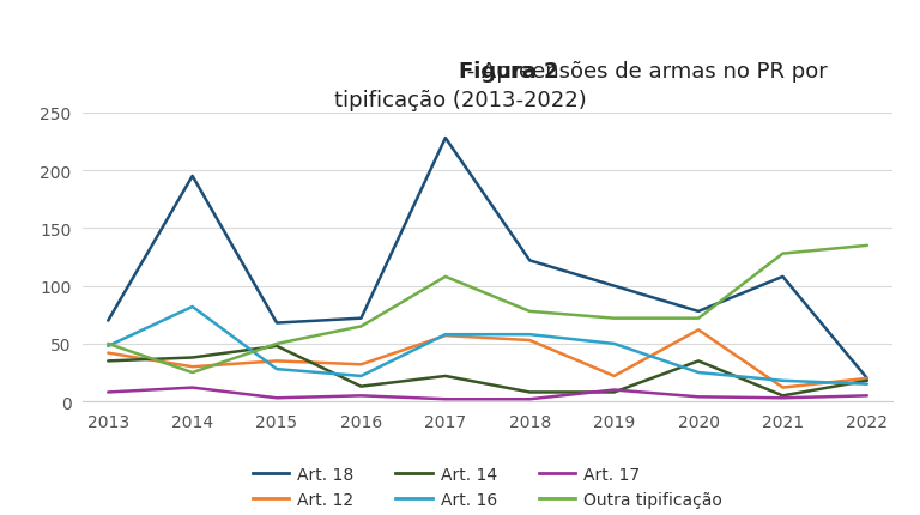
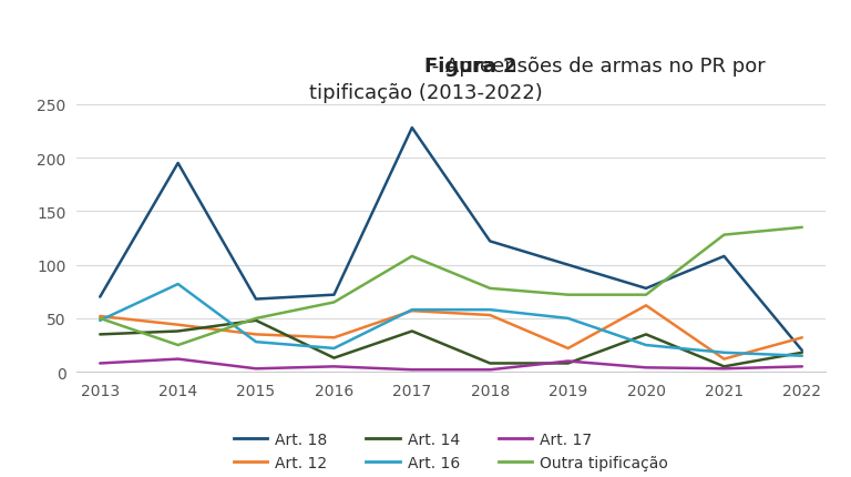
Art. 12/2013: 42 -> 52
Art. 12/2014: 30 -> 44
Art. 14/2017: 22 -> 38
Art. 12/2022: 20 -> 32
